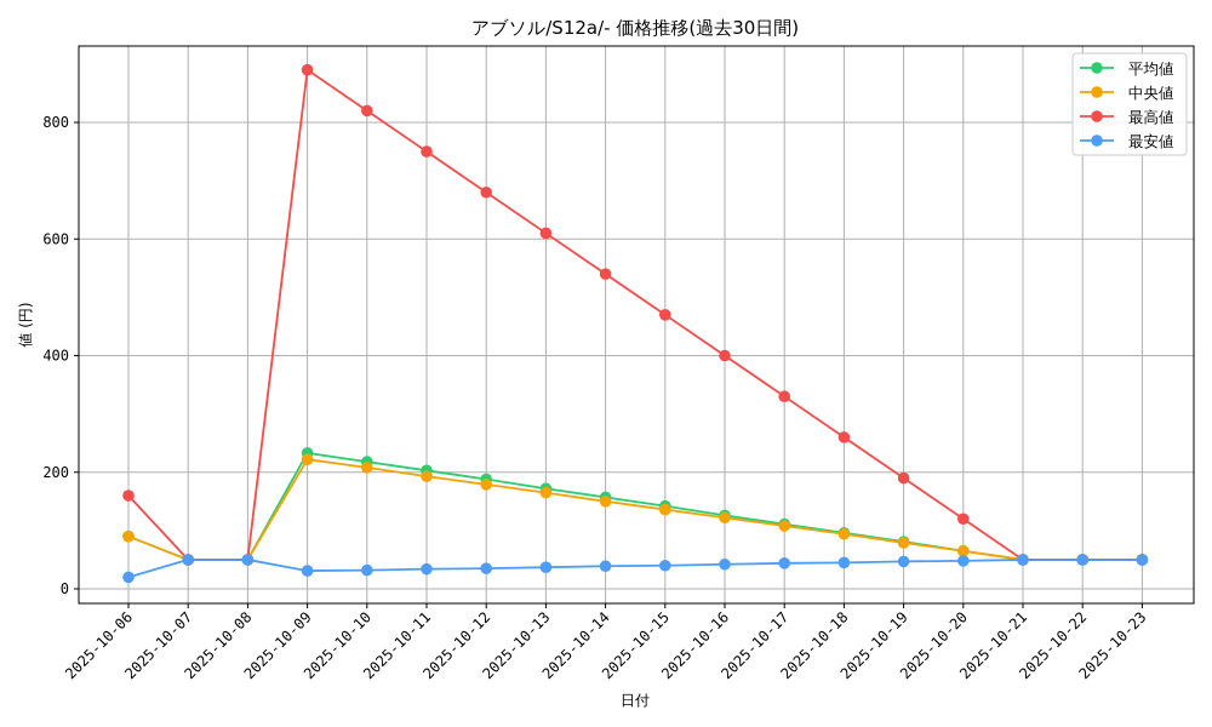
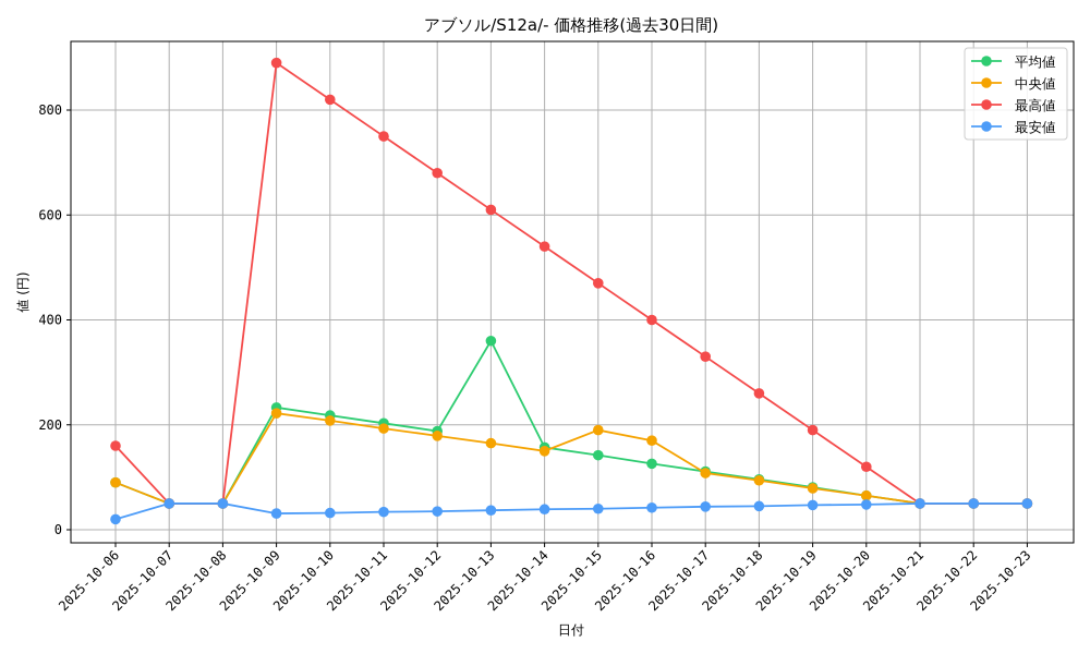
平均値/2025-10-13: 170 -> 360
中央値/2025-10-15: 140 -> 190
中央値/2025-10-16: 120 -> 170
